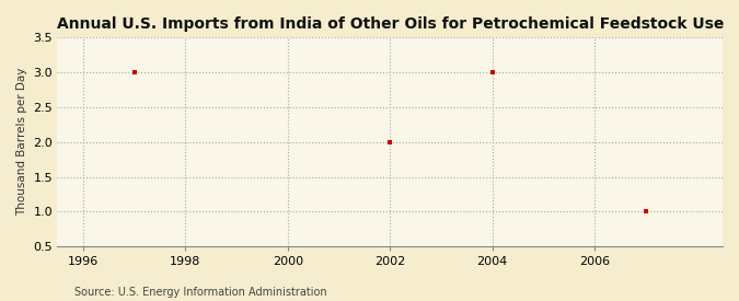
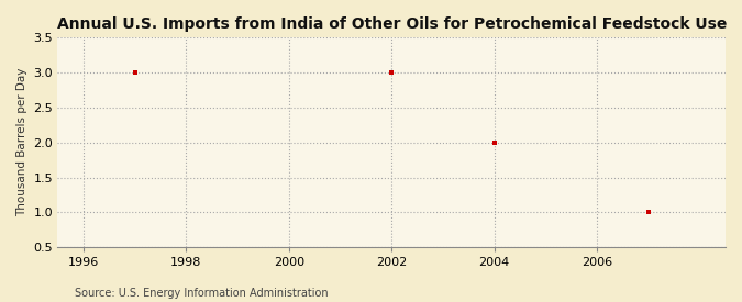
2002: 2 -> 3
2004: 3 -> 2
